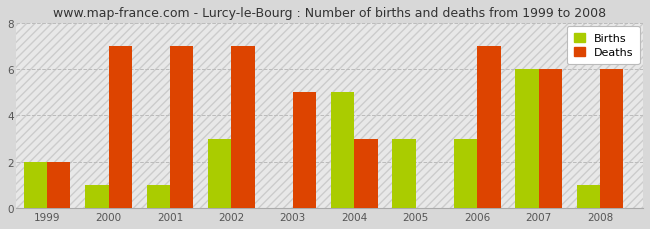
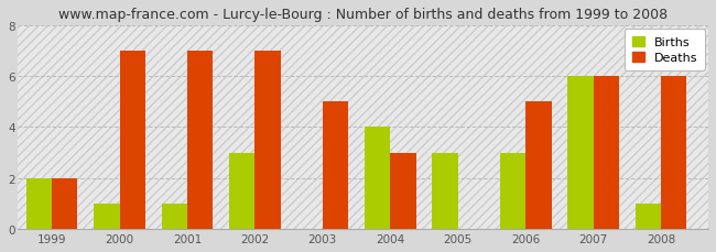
Births/2004: 5 -> 4
Deaths/2006: 7 -> 5
